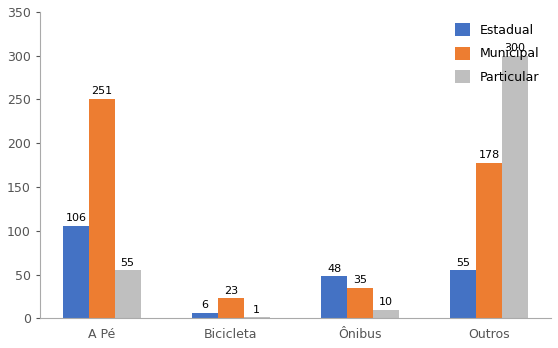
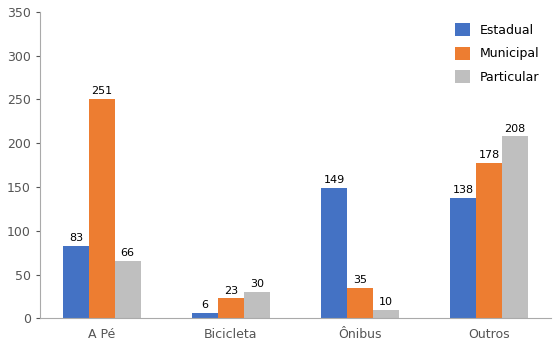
Estadual/A Pé: 106 -> 83
Particular/A Pé: 55 -> 66
Particular/Bicicleta: 1 -> 30
Estadual/Ônibus: 48 -> 149
Estadual/Outros: 55 -> 138
Particular/Outros: 300 -> 208
